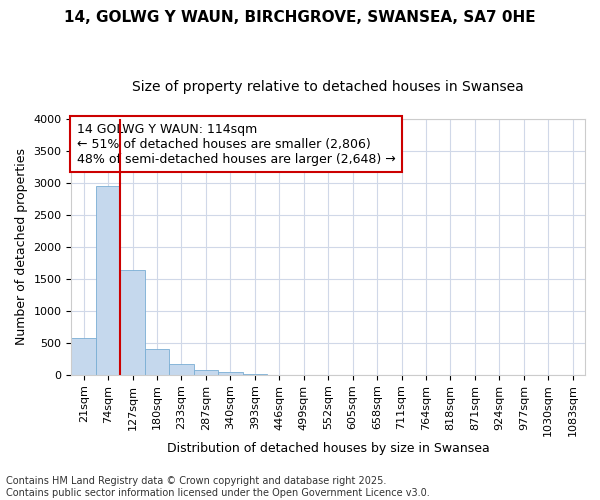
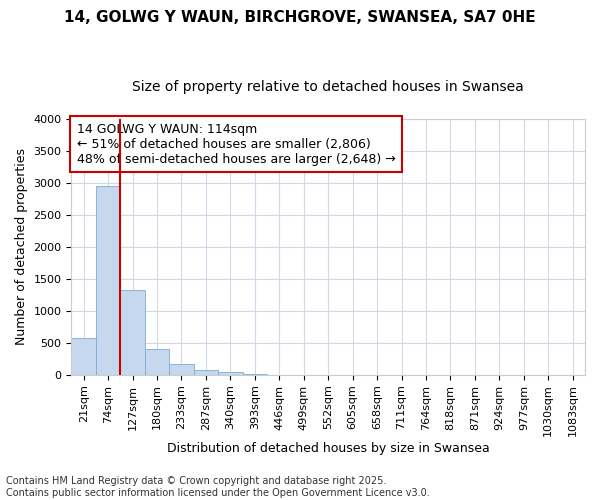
127sqm: 1640 -> 1330
